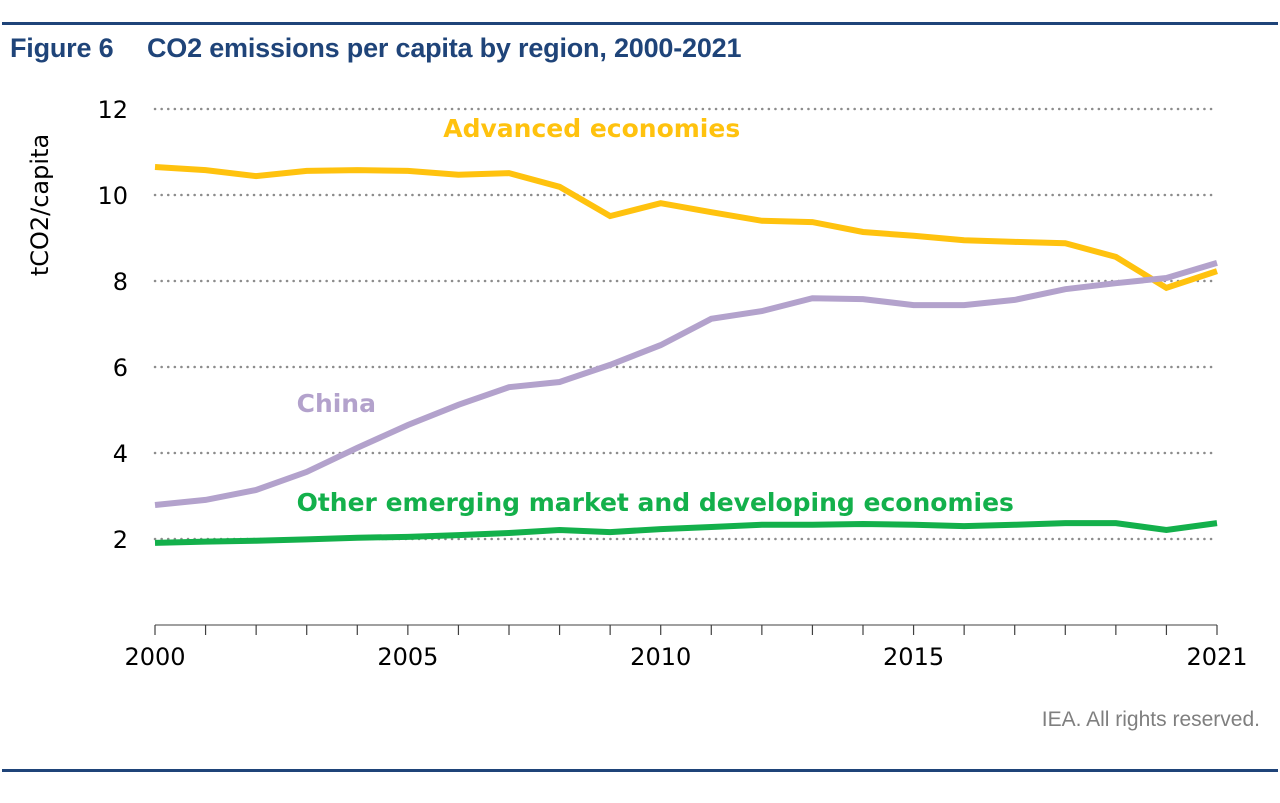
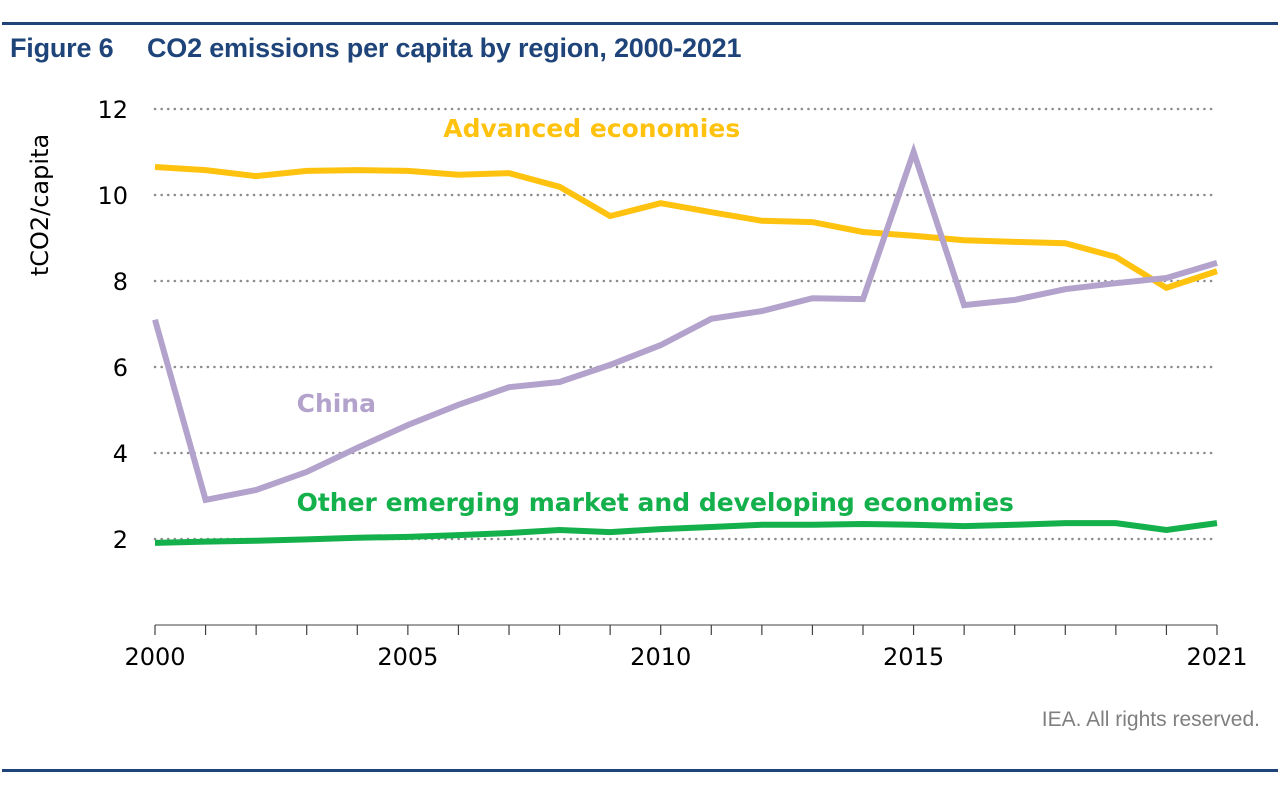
China/2000: 2.8 -> 7.1
China/2015: 7.4 -> 11.0
